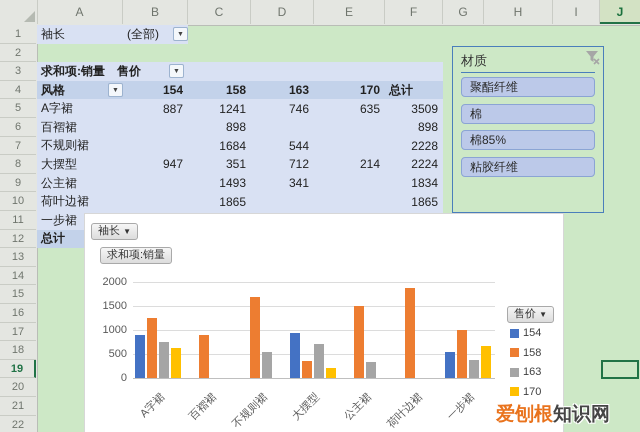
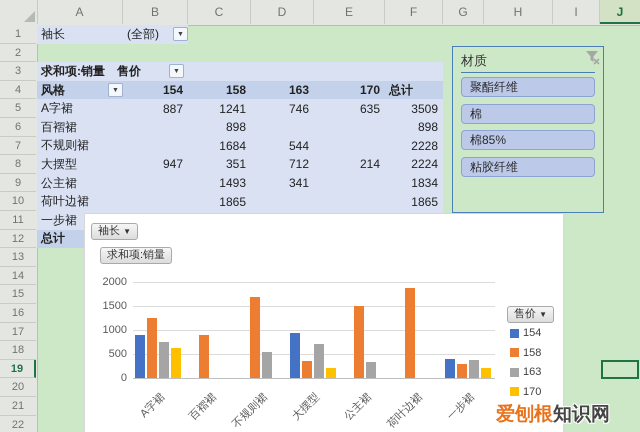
154/一步裙: 500 -> 400
158/一步裙: 1000 -> 300
170/一步裙: 700 -> 200
